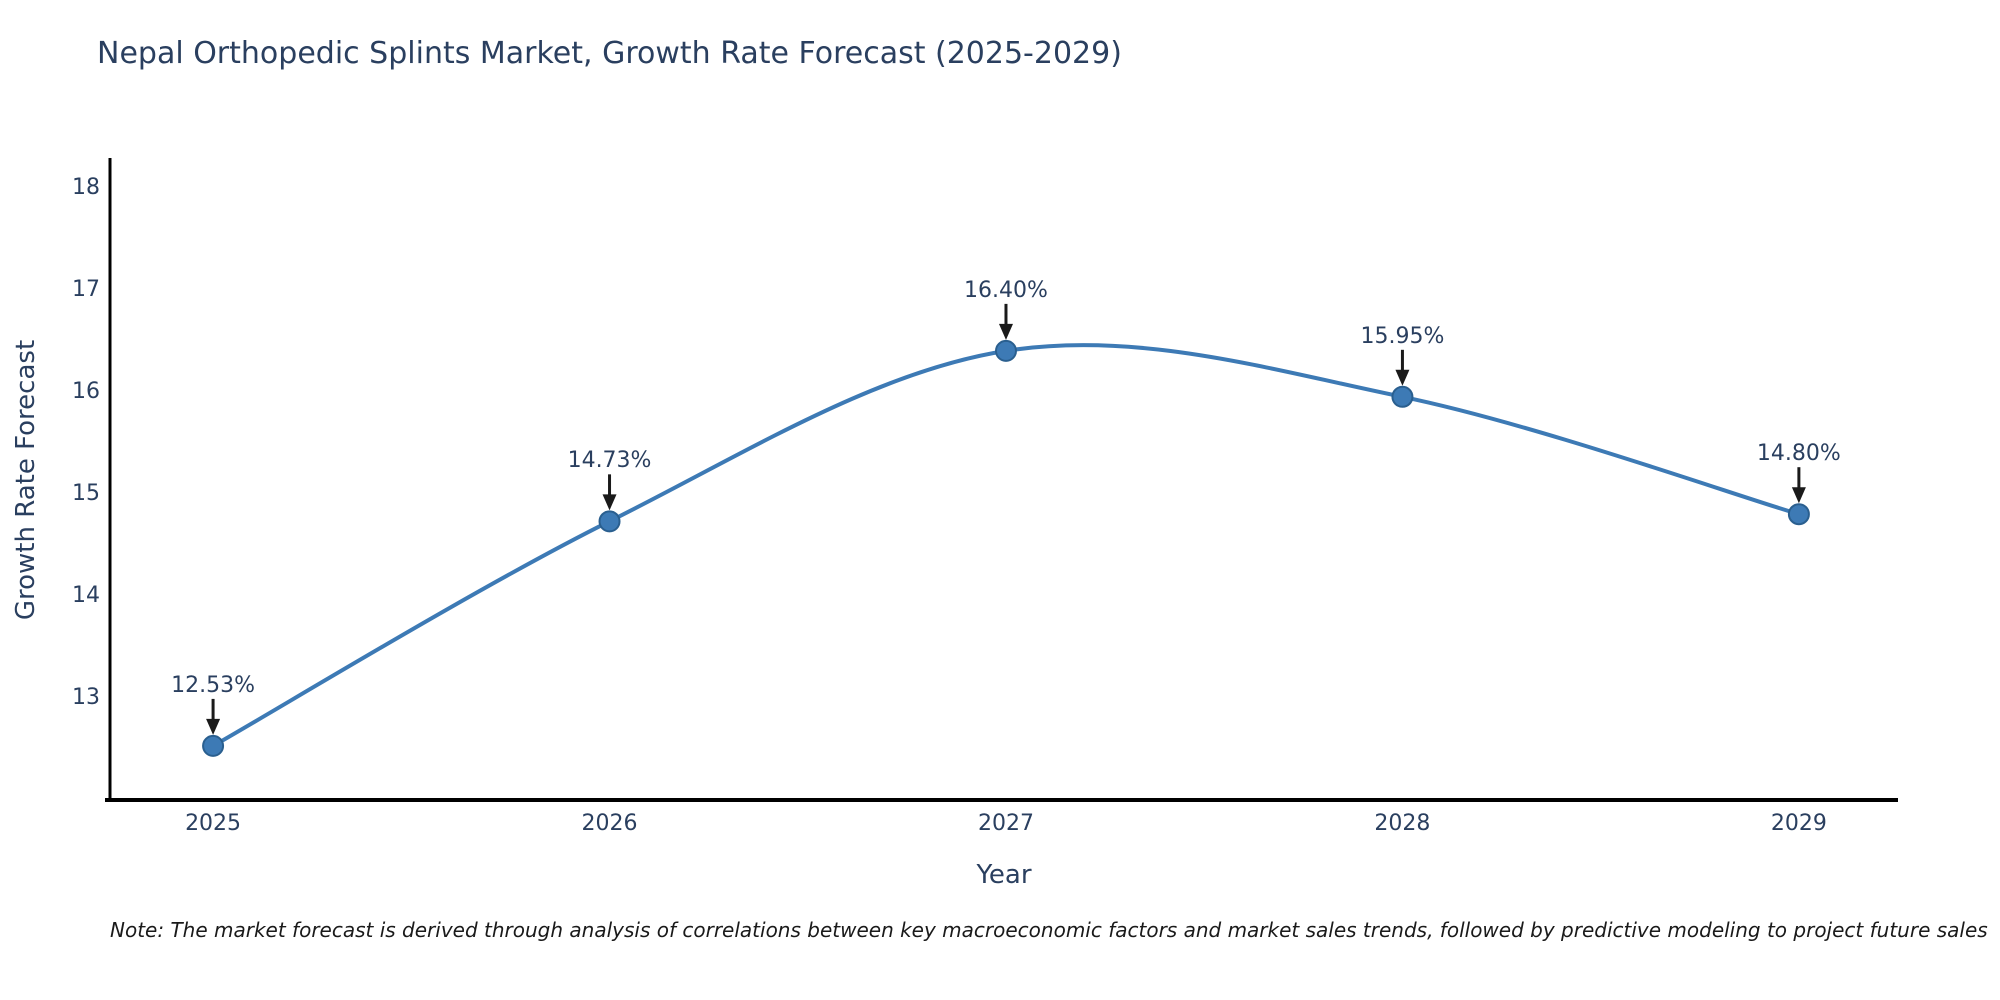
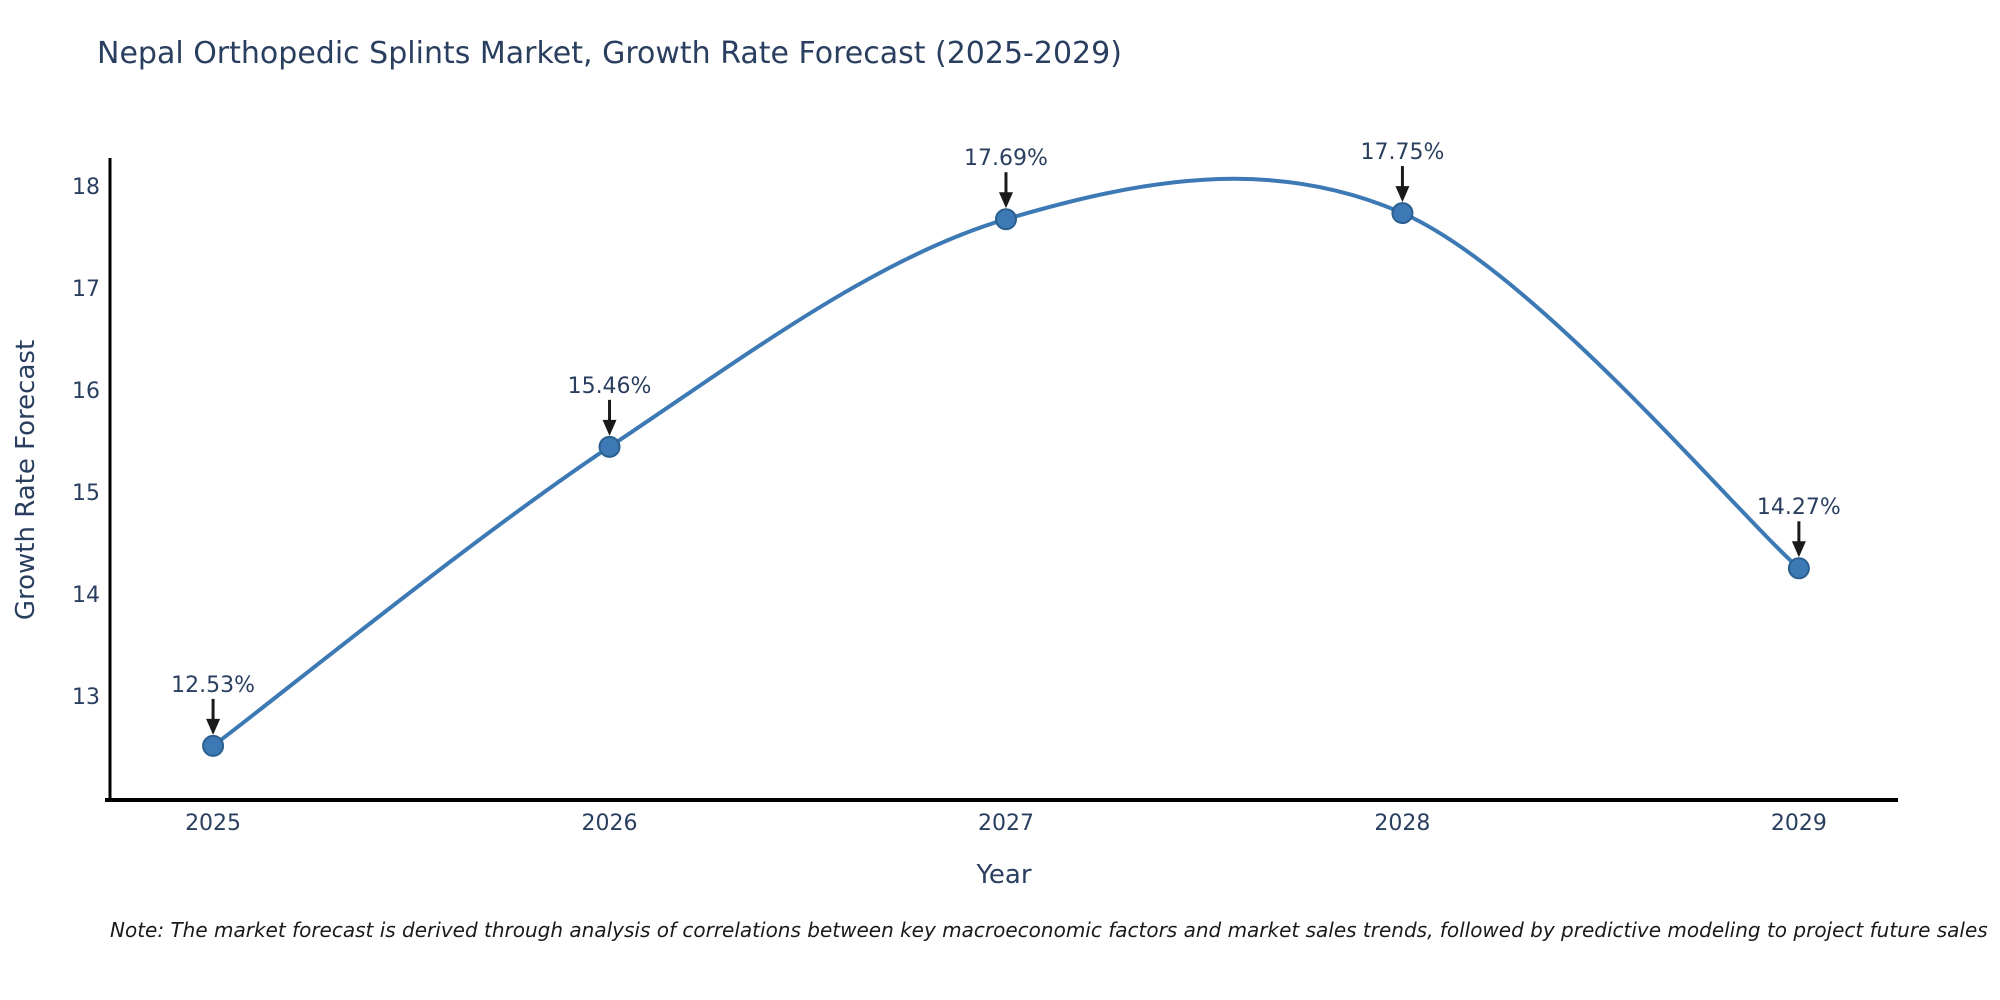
2026: 14.73% -> 15.46%
2027: 16.40% -> 17.69%
2028: 15.95% -> 17.75%
2029: 14.80% -> 14.27%
